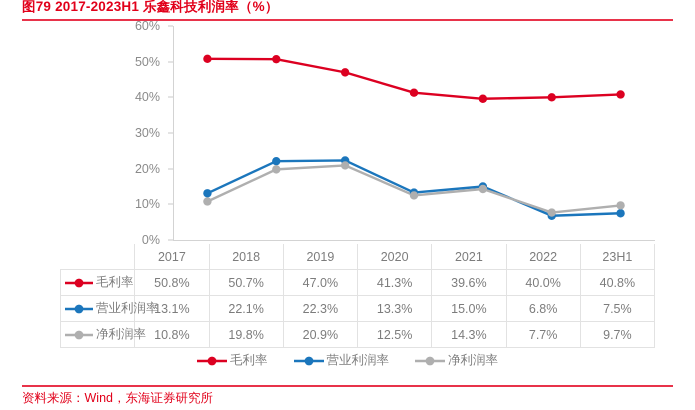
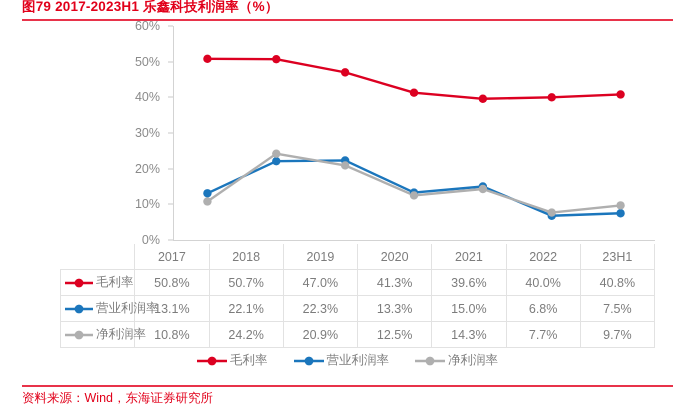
净利润率/2018: 19.8% -> 24.2%
